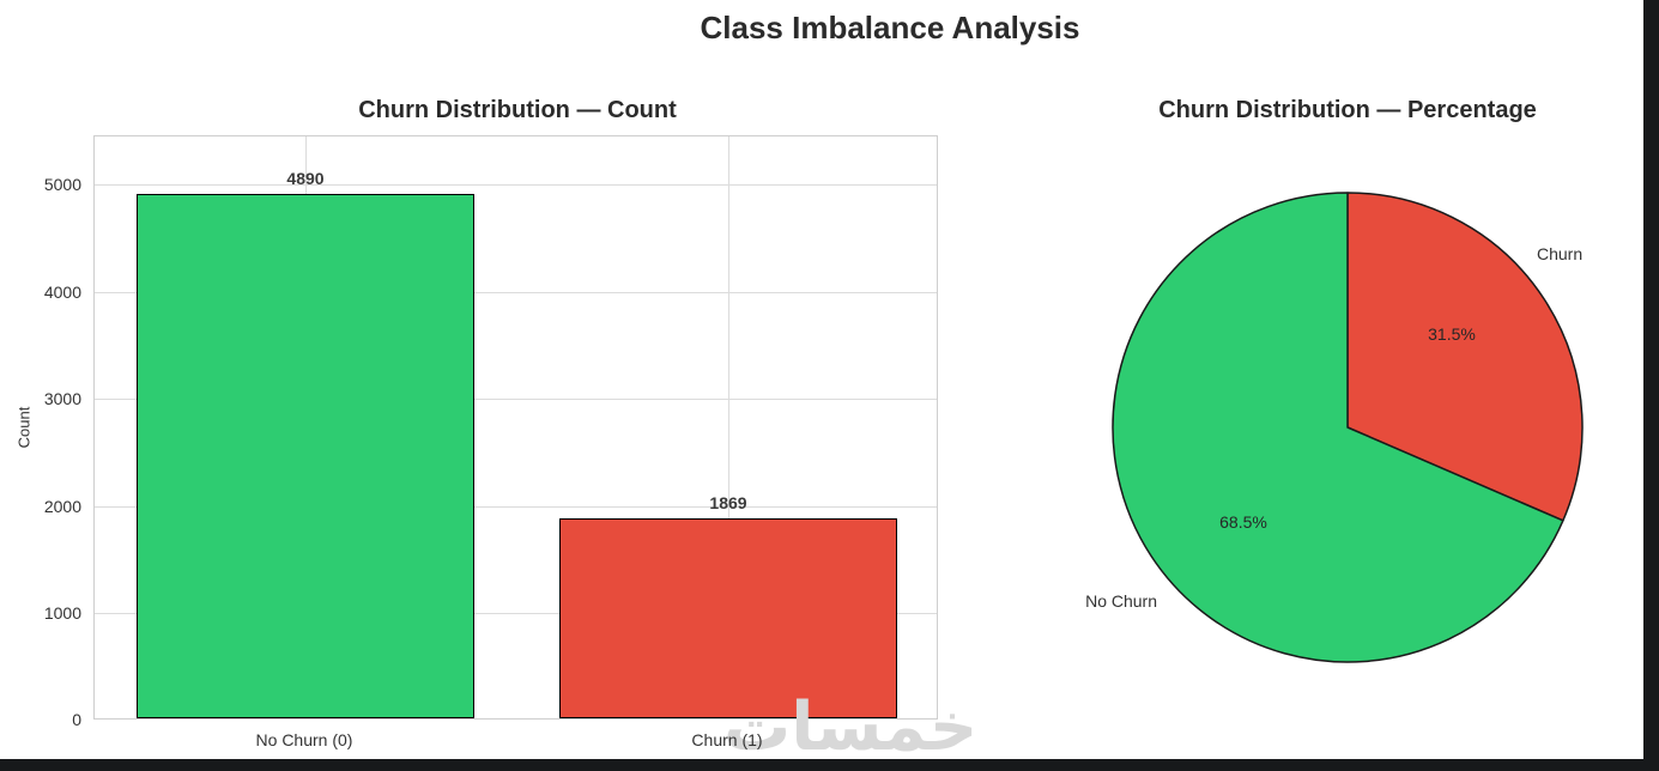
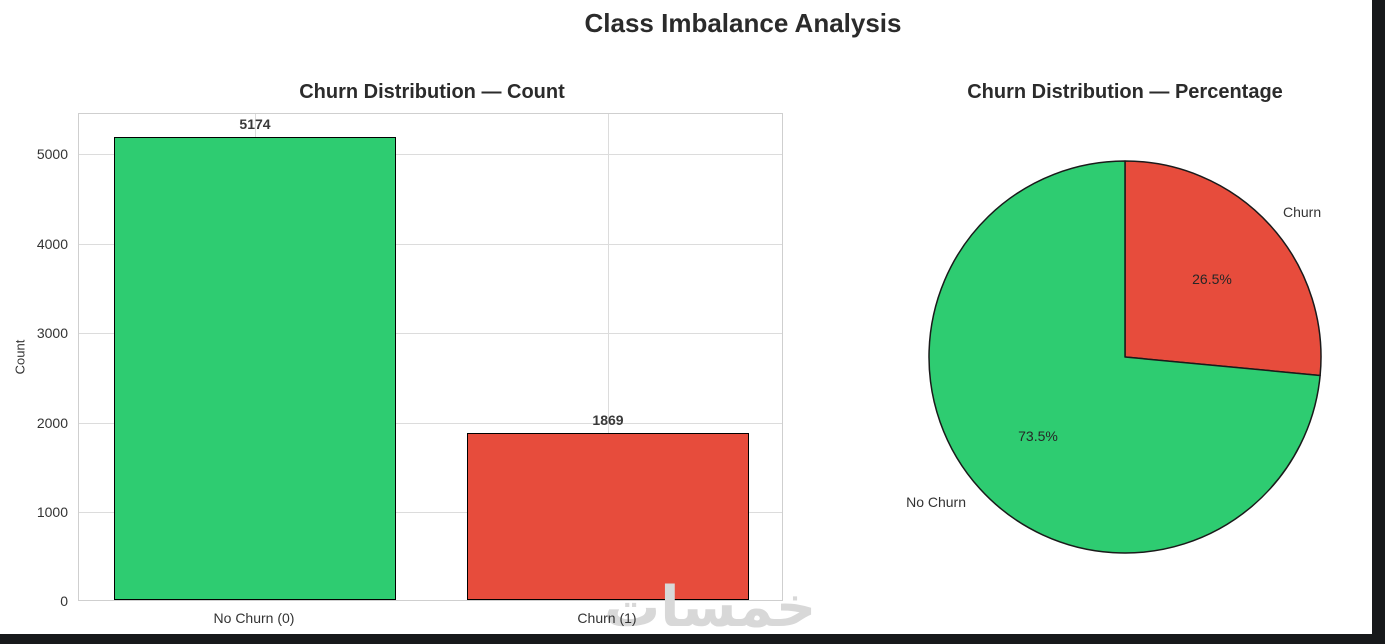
Churn Distribution — Count/No Churn (0): 4890 -> 5174
Churn Distribution — Percentage/Churn: 31.5% -> 26.5%
Churn Distribution — Percentage/No Churn: 68.5% -> 73.5%
